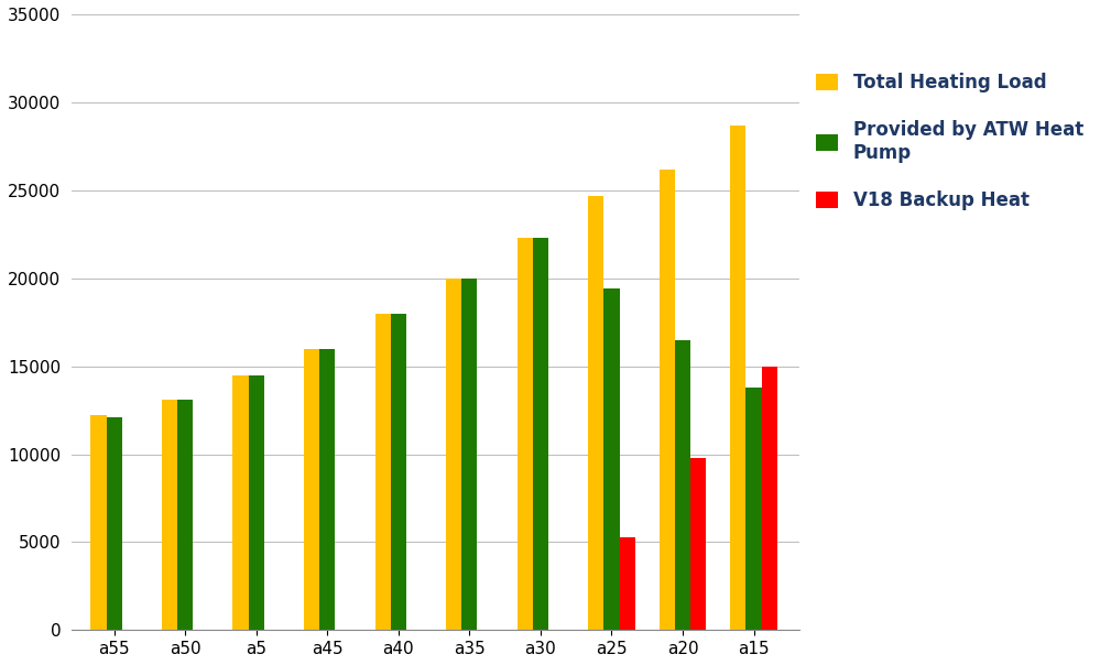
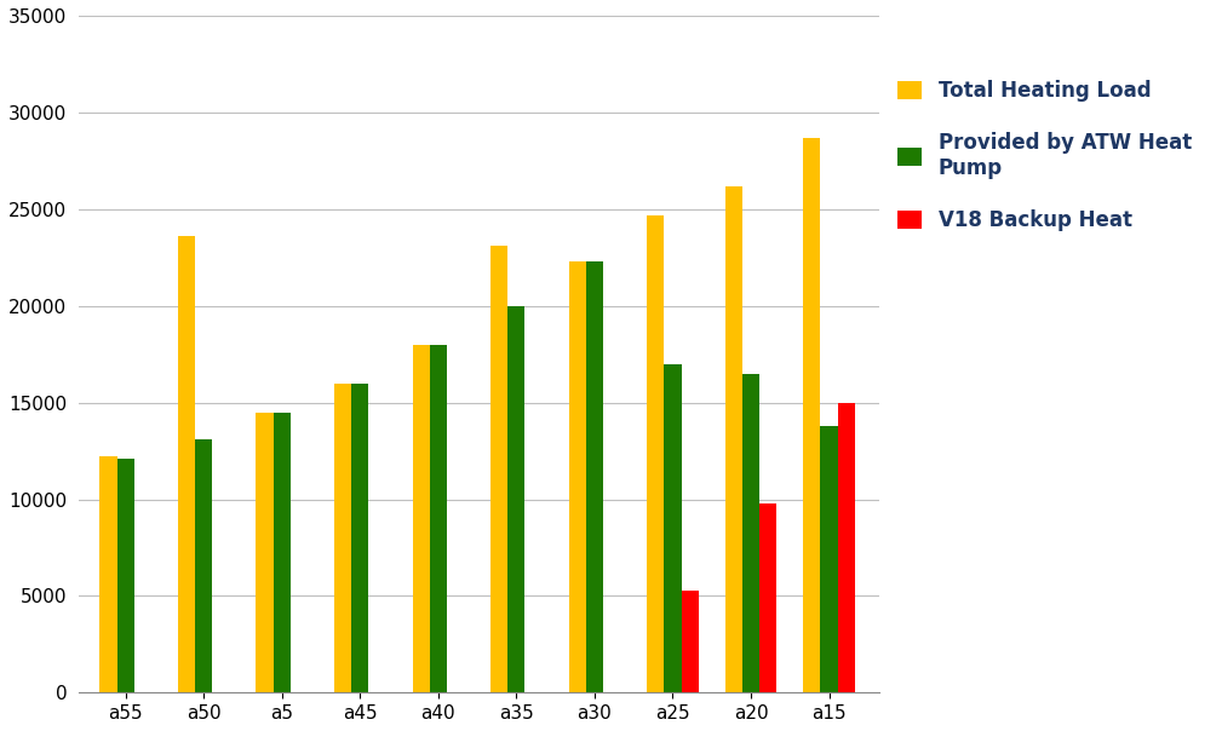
Total Heating Load/a50: 13100 -> 23600
Total Heating Load/a35: 20000 -> 23100
Provided by ATW Heat Pump/a25: 19400 -> 17000
